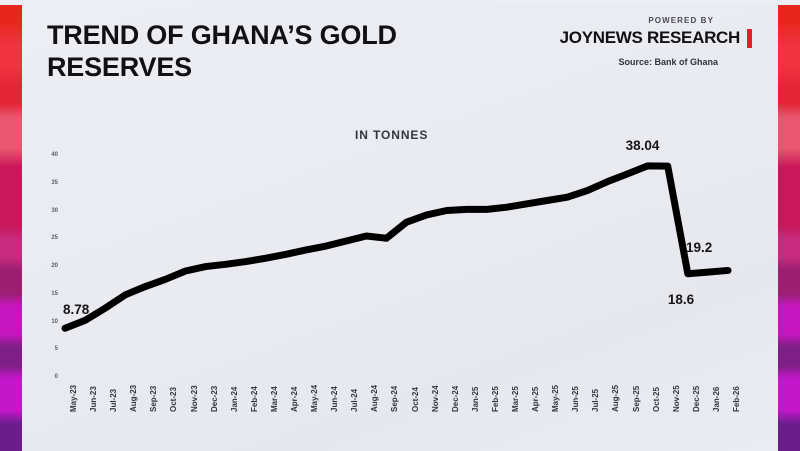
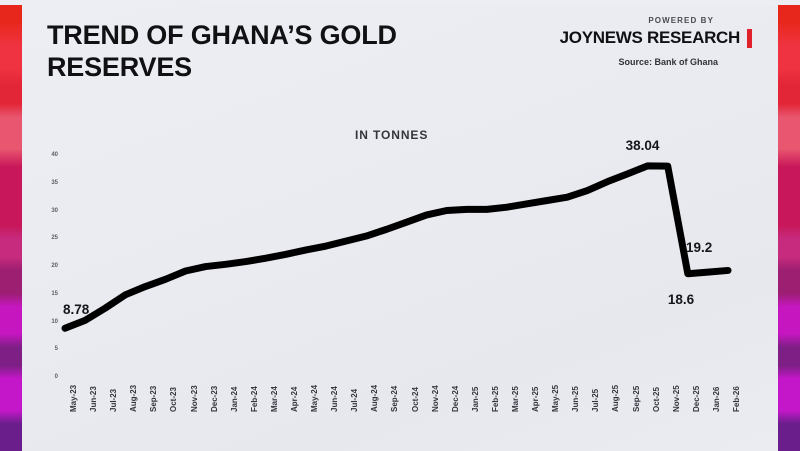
Sep-24: 25 -> 27
